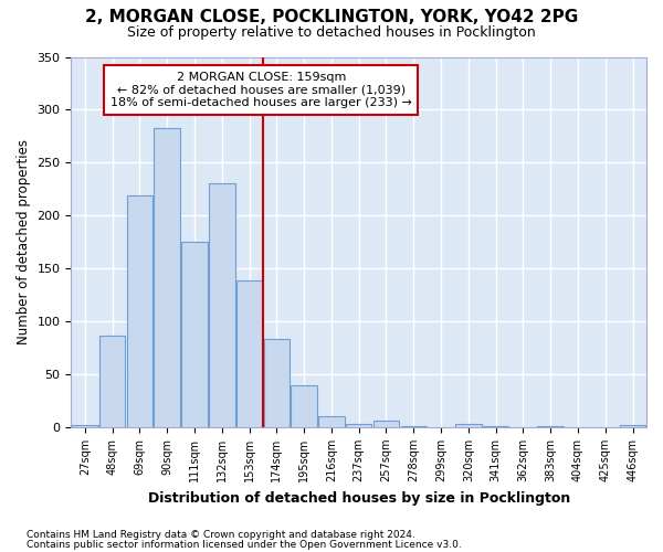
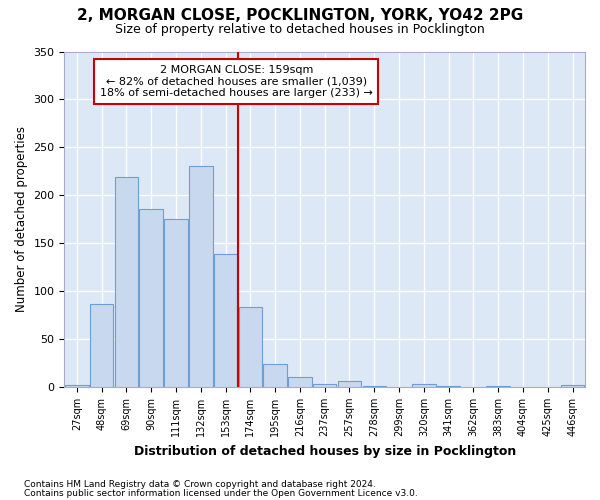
90sqm: 283 -> 186
195sqm: 40 -> 24
